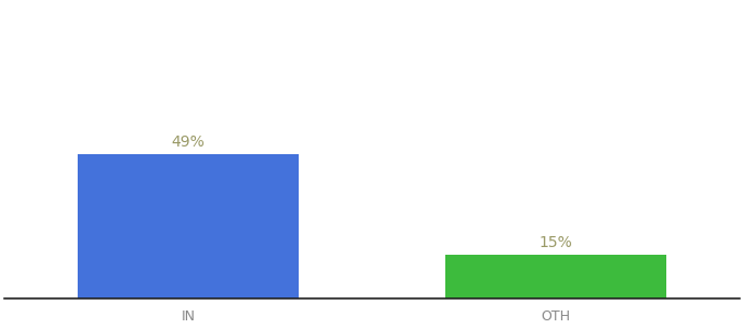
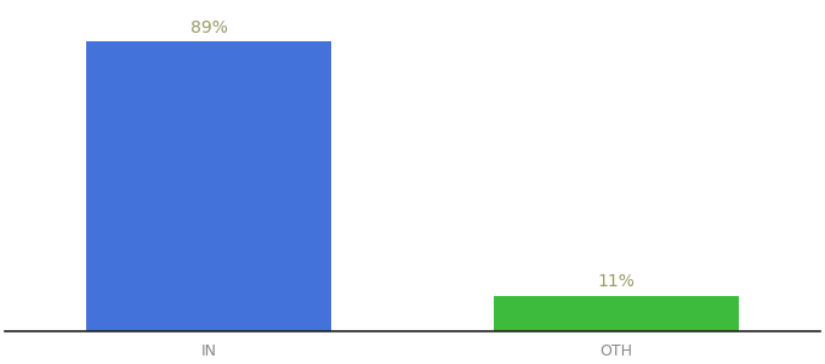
IN: 49% -> 89%
OTH: 15% -> 11%
